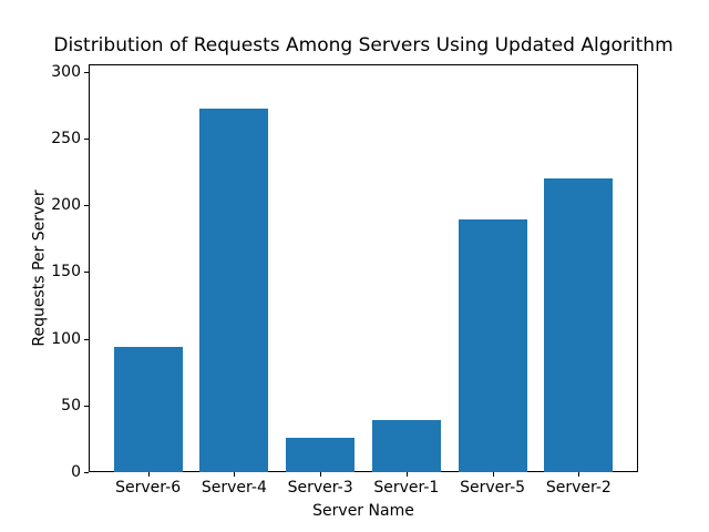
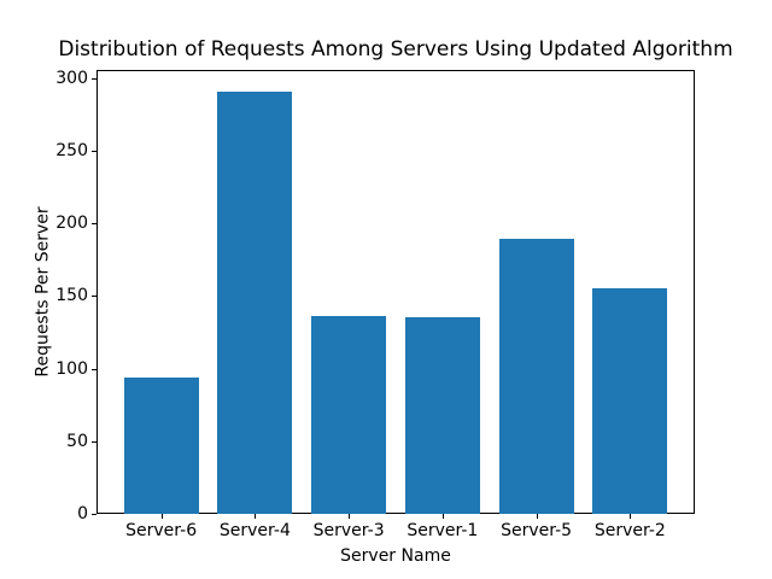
Server-4: 272 -> 291
Server-3: 26 -> 136
Server-1: 39 -> 135
Server-2: 220 -> 155
